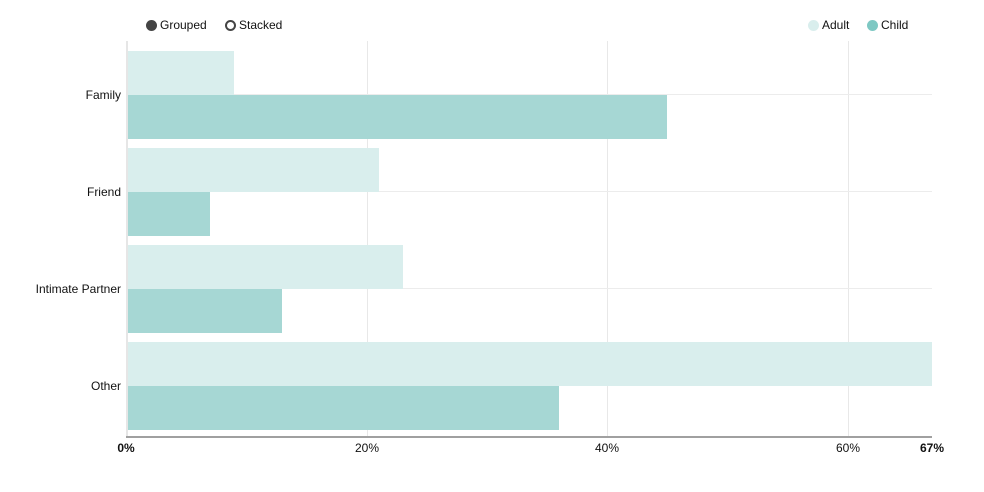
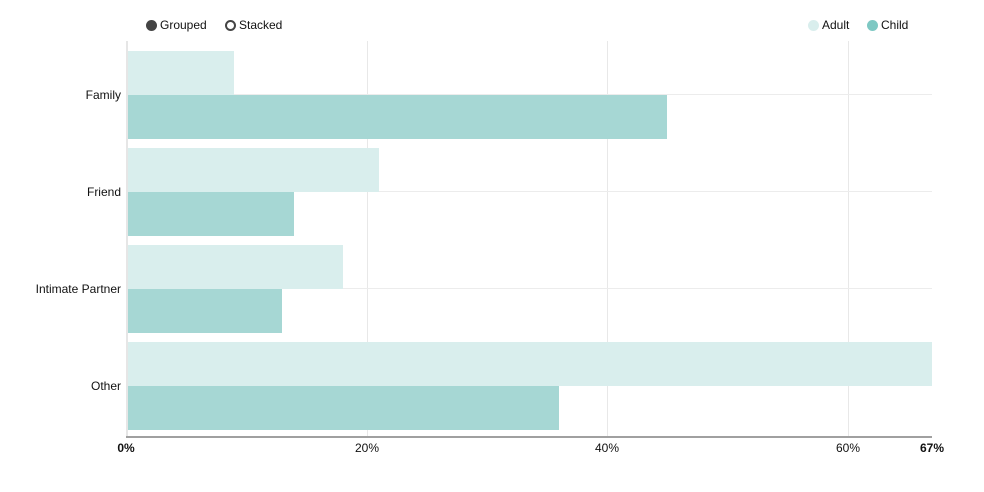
Child/Friend: 7% -> 14%
Adult/Intimate Partner: 23% -> 18%
